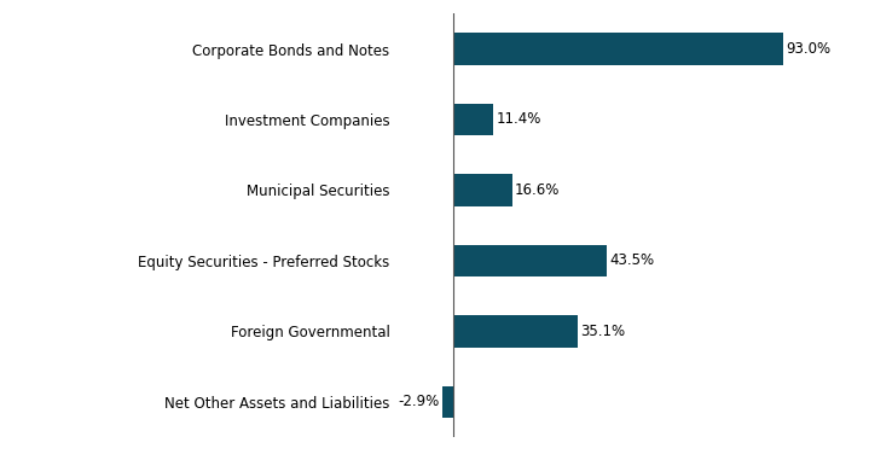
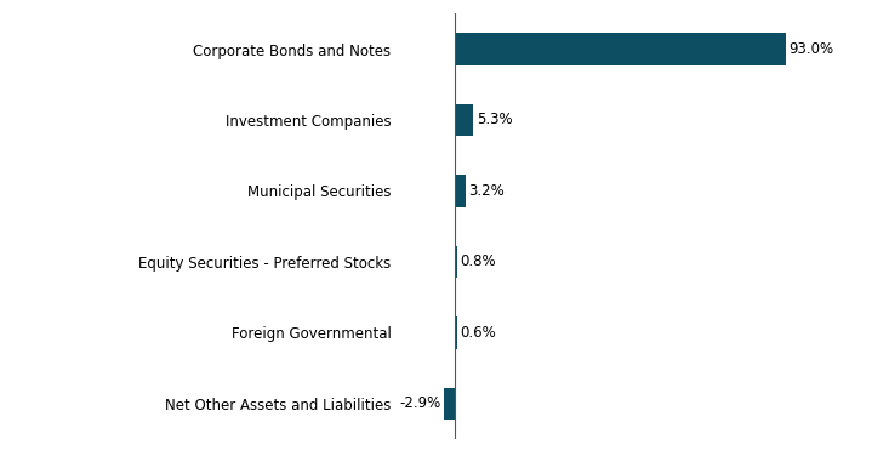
Investment Companies: 11.4% -> 5.3%
Municipal Securities: 16.6% -> 3.2%
Equity Securities - Preferred Stocks: 43.5% -> 0.8%
Foreign Governmental: 35.1% -> 0.6%
